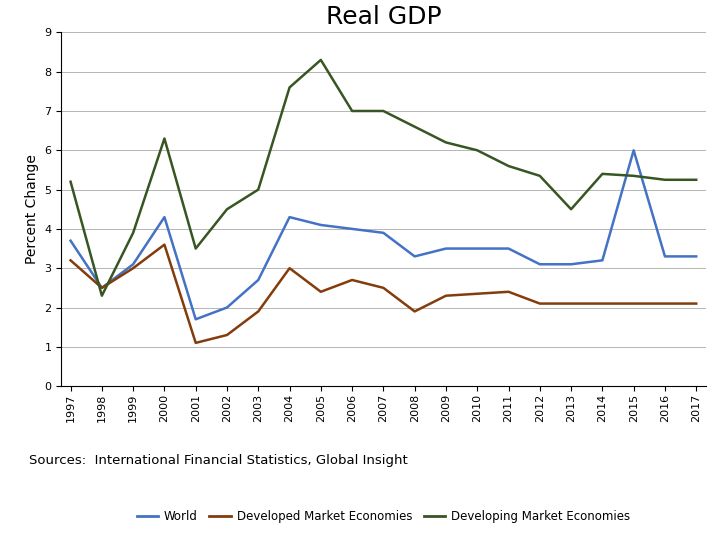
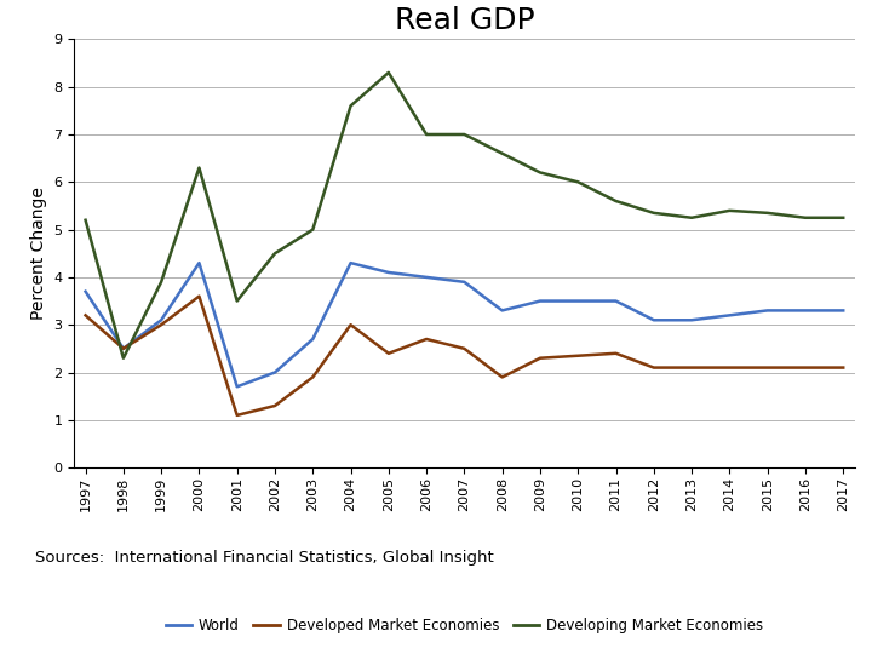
Developing Market Economies/2013: 4.50 -> 5.25
World/2015: 6.0 -> 3.3
